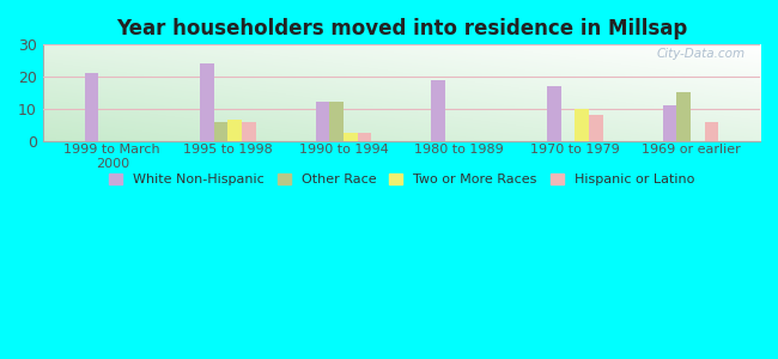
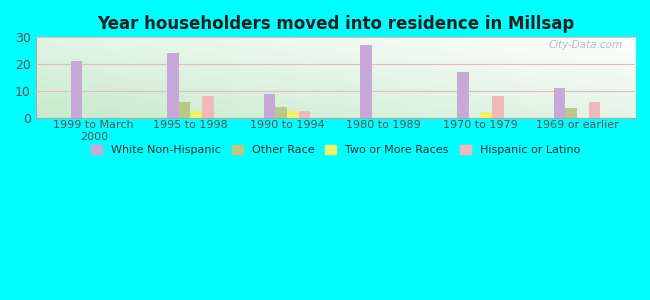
Two or More Races/1995 to 1998: 6.5 -> 2.5
Hispanic or Latino/1995 to 1998: 6.0 -> 8.0
White Non-Hispanic/1990 to 1994: 12 -> 9
Other Race/1990 to 1994: 12.0 -> 4.0
White Non-Hispanic/1980 to 1989: 19 -> 27
Two or More Races/1970 to 1979: 10.0 -> 2.0
Other Race/1969 or earlier: 15.0 -> 3.5
